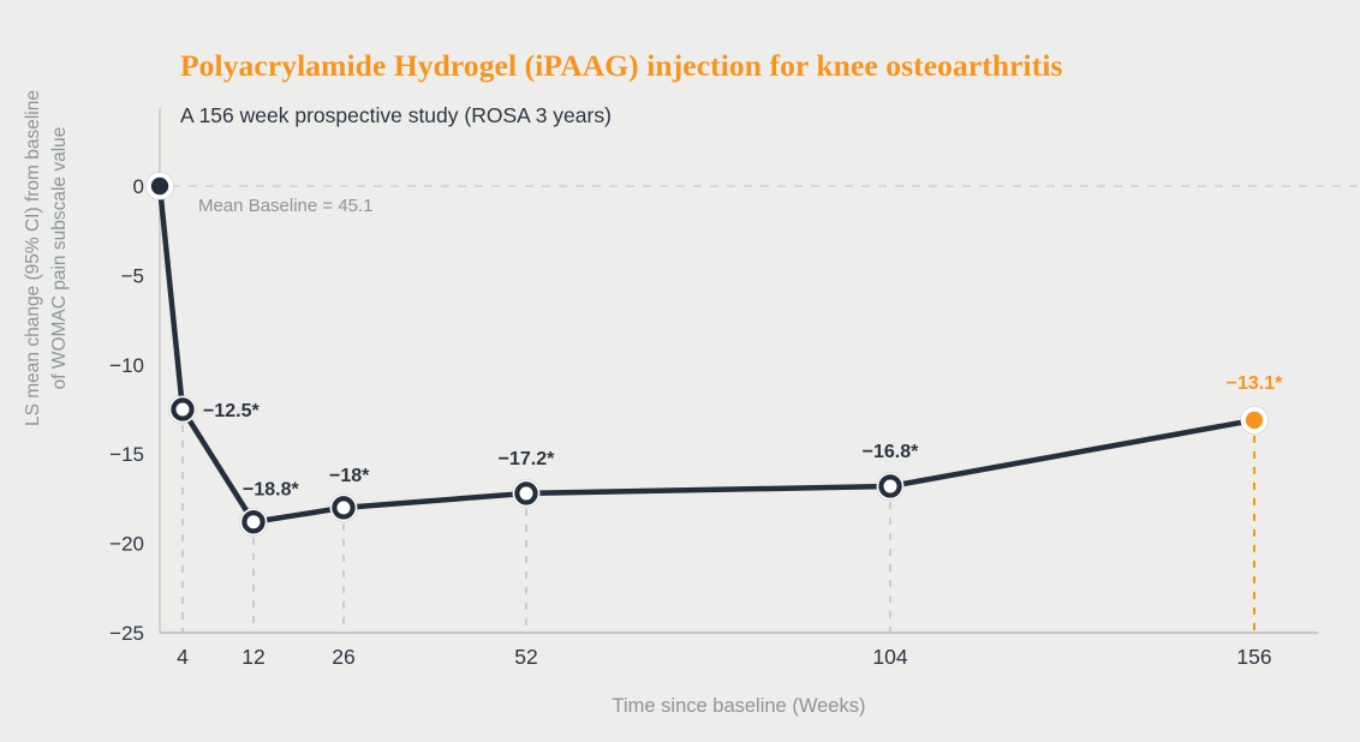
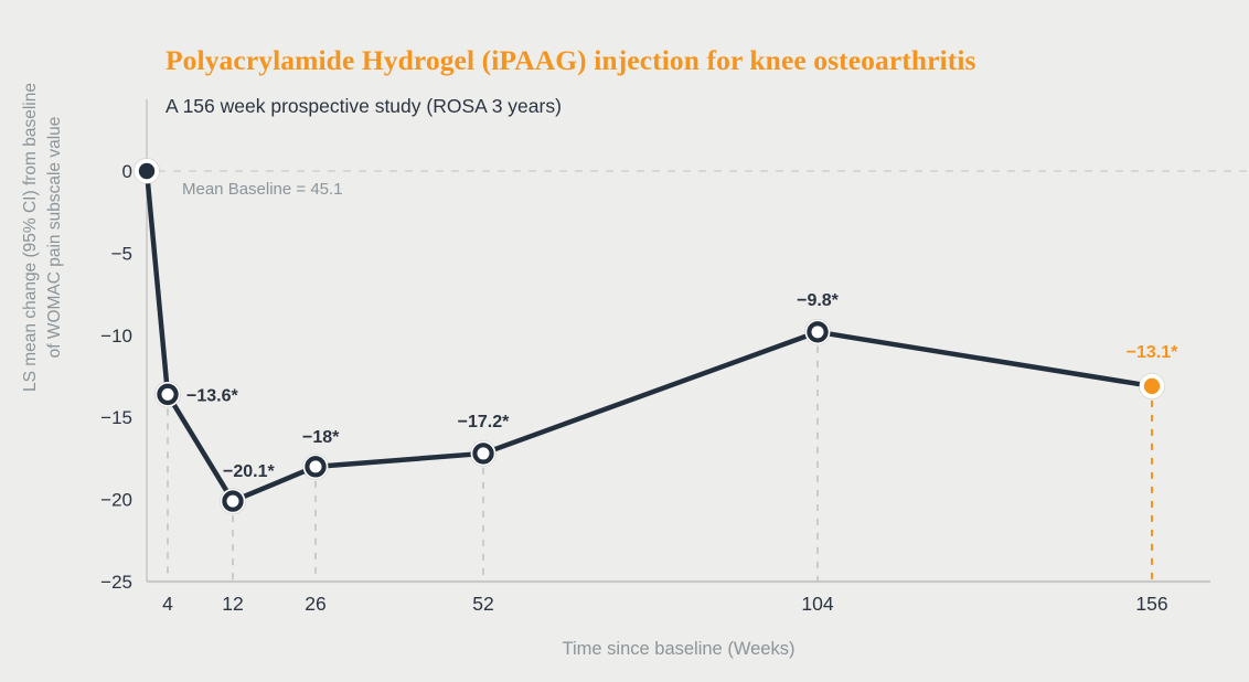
4: −12.5 -> −13.6
12: −18.8 -> −20.1
104: −16.8 -> −9.8
